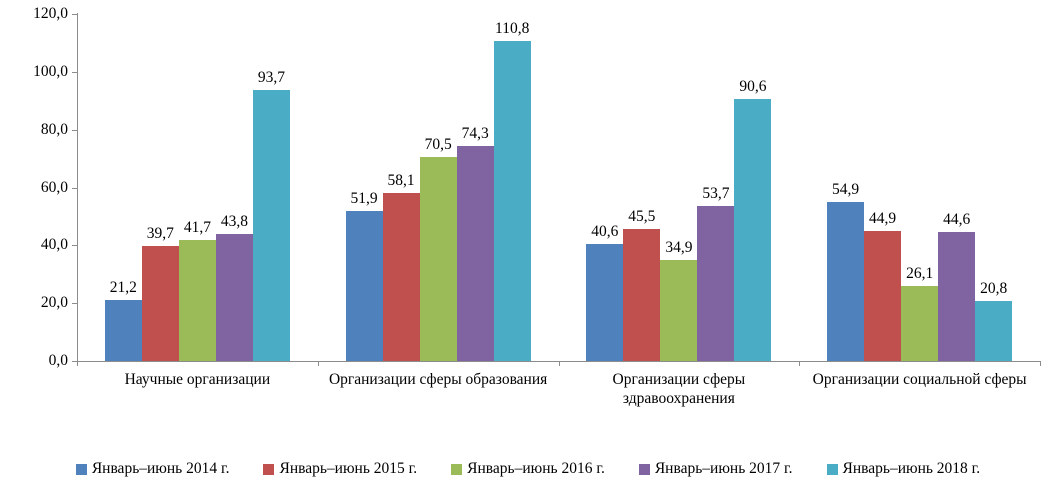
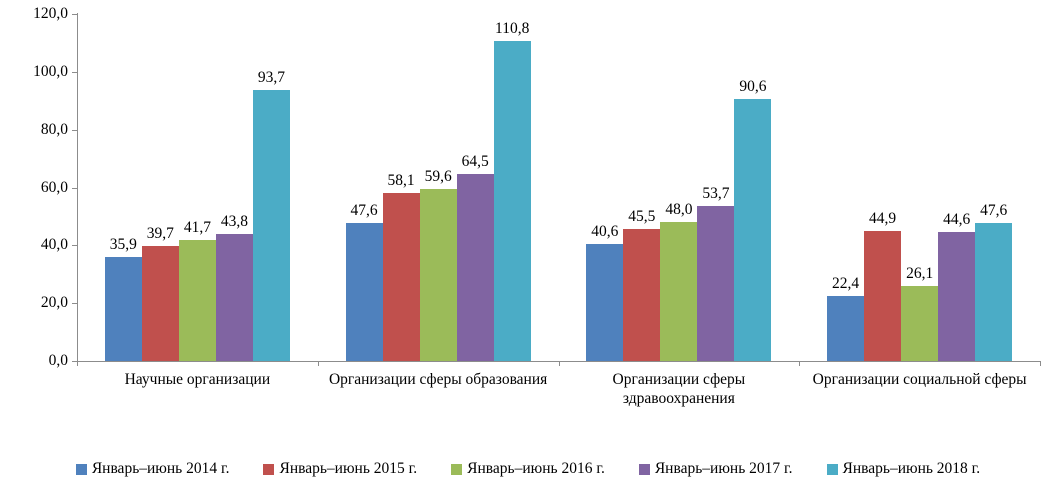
Январь–июнь 2014 г./Научные организации: 21,2 -> 35,9
Январь–июнь 2014 г./Организации сферы образования: 51,9 -> 47,6
Январь–июнь 2016 г./Организации сферы образования: 70,5 -> 59,6
Январь–июнь 2017 г./Организации сферы образования: 74,3 -> 64,5
Январь–июнь 2016 г./Организации сферы здравоохранения: 34,9 -> 48,0
Январь–июнь 2014 г./Организации социальной сферы: 54,9 -> 22,4
Январь–июнь 2018 г./Организации социальной сферы: 20,8 -> 47,6
